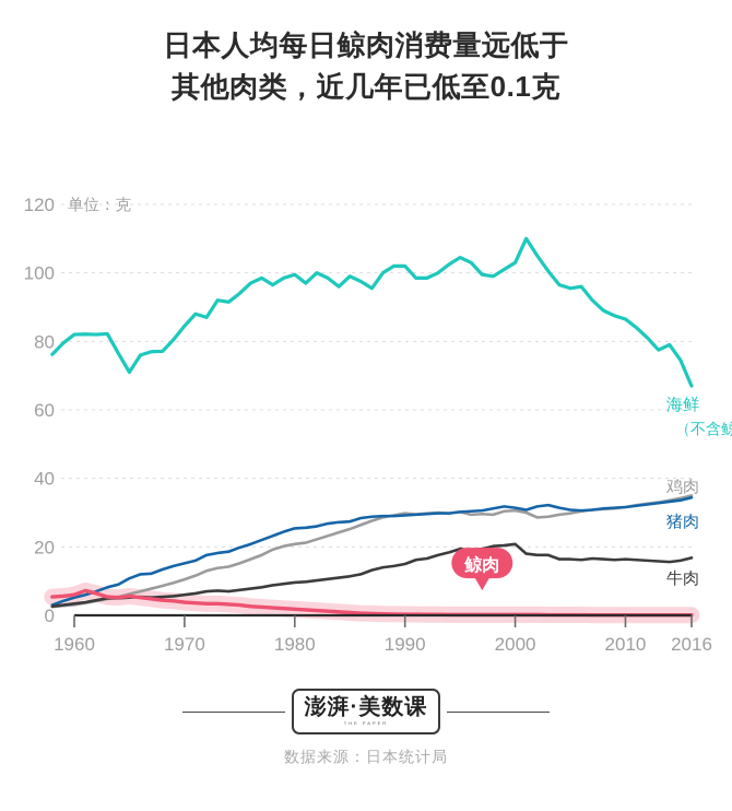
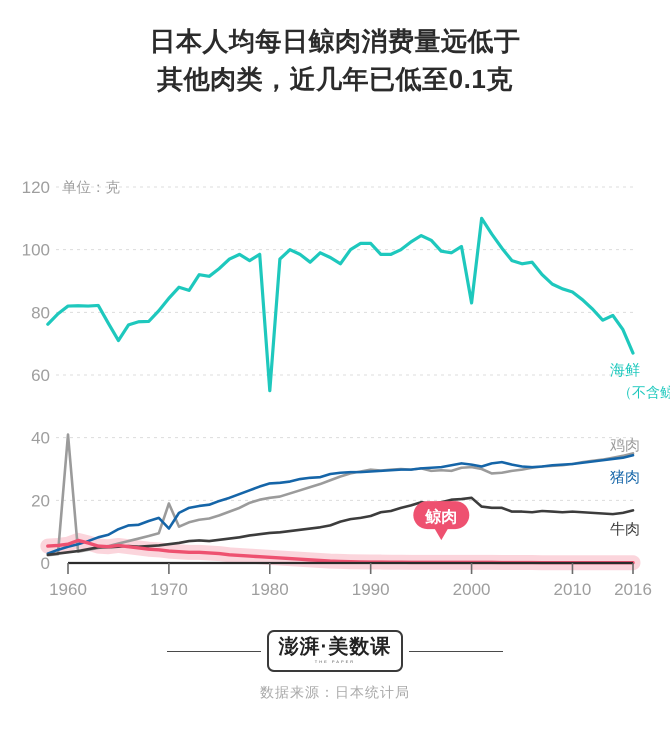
鸡肉/1960: 3 -> 41
鸡肉/1970: 10 -> 19
猪肉/1970: 15 -> 11
海鲜/1980: 100 -> 55
海鲜/2000: 103 -> 83
